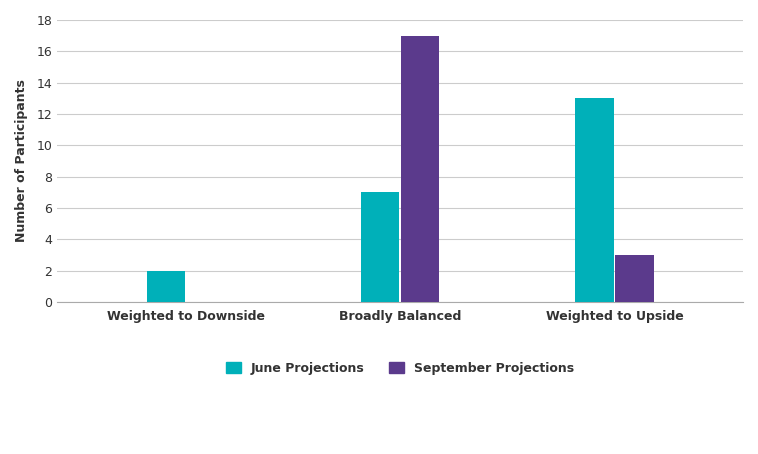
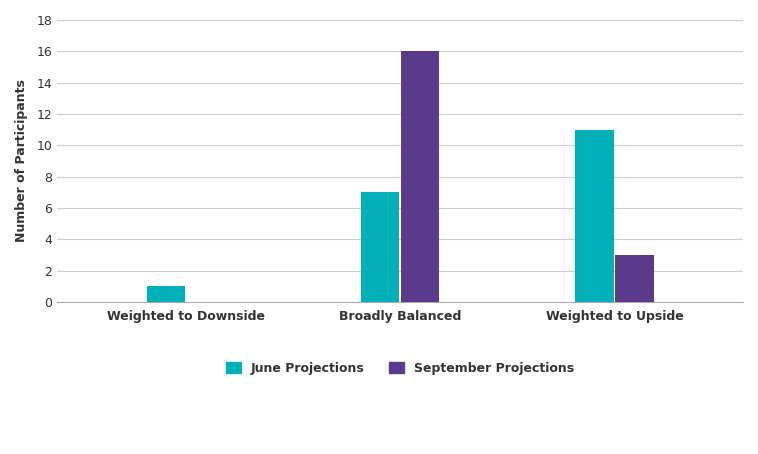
June Projections/Weighted to Downside: 2 -> 1
September Projections/Broadly Balanced: 17 -> 16
June Projections/Weighted to Upside: 13 -> 11
